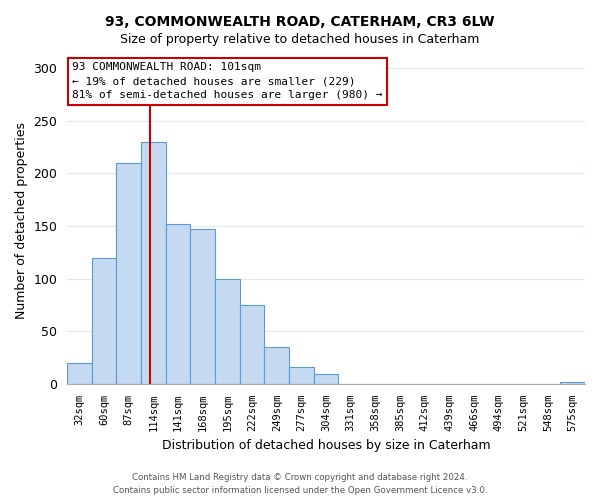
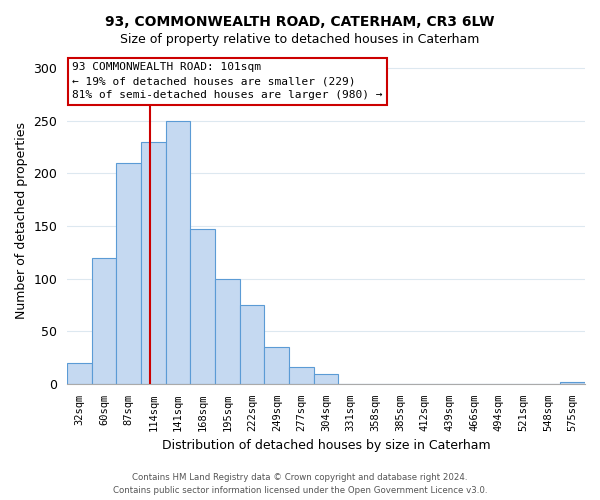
141sqm: 152 -> 250
